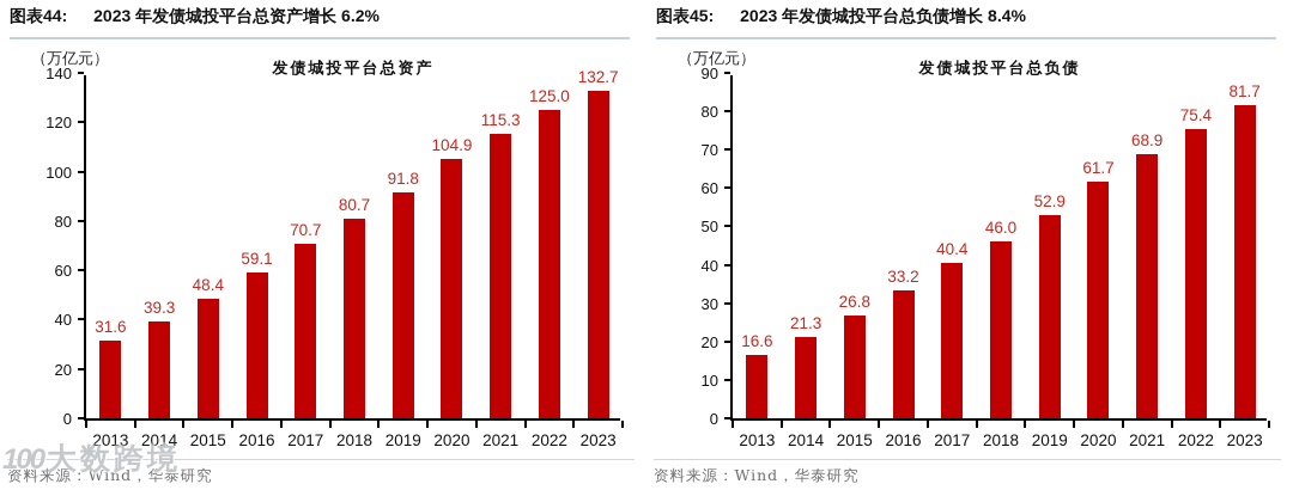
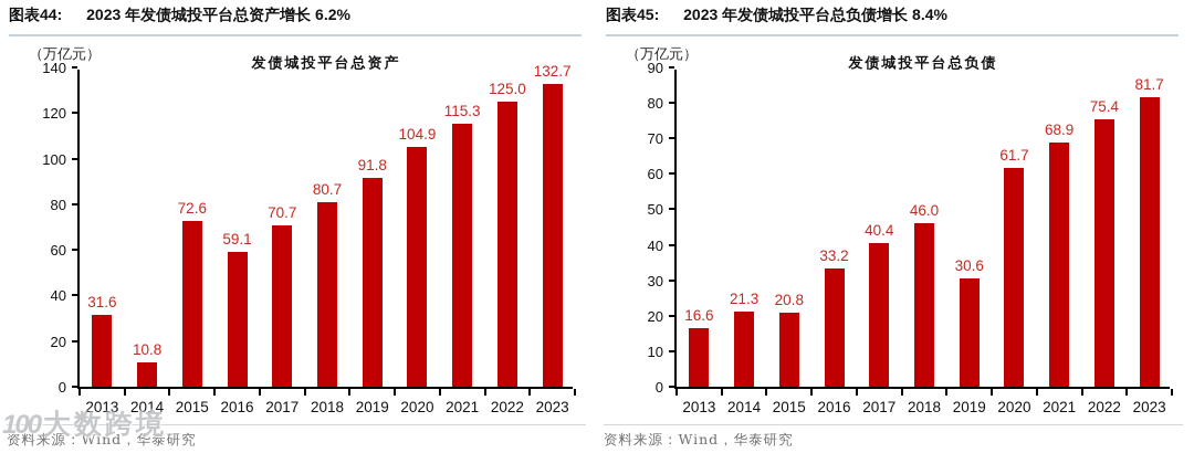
发债城投平台总资产/2014: 39.3 -> 10.8
发债城投平台总资产/2015: 48.4 -> 72.6
发债城投平台总负债/2015: 26.8 -> 20.8
发债城投平台总负债/2019: 52.9 -> 30.6
